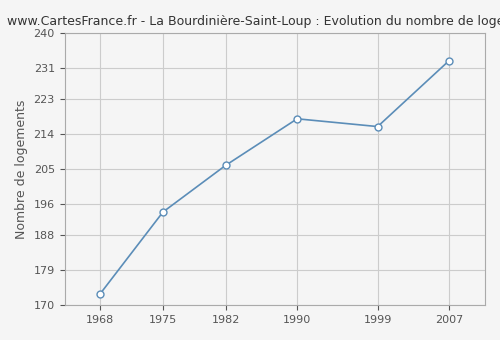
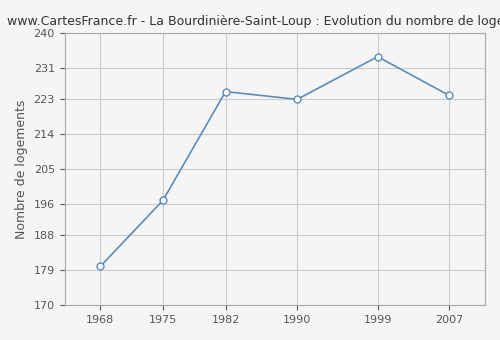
1968: 173 -> 180
1975: 194 -> 197
1982: 206 -> 225
1990: 218 -> 223
1999: 216 -> 234
2007: 233 -> 224
